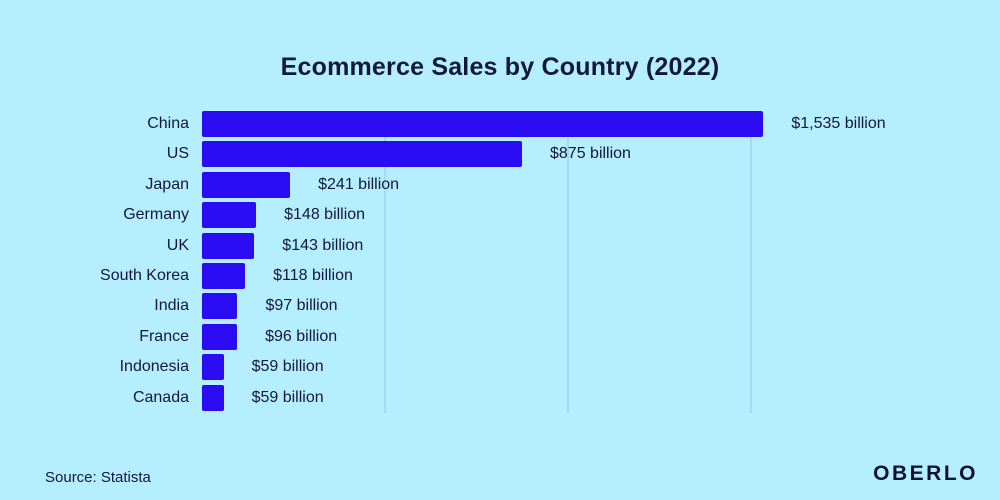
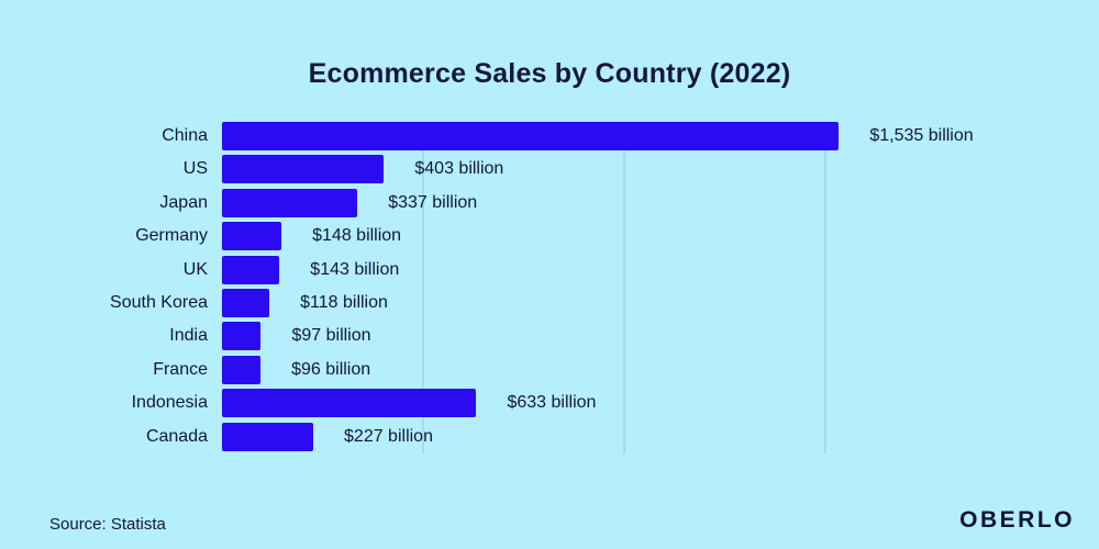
US: $875 -> $403
Japan: $241 -> $337
Indonesia: $59 -> $633
Canada: $59 -> $227
